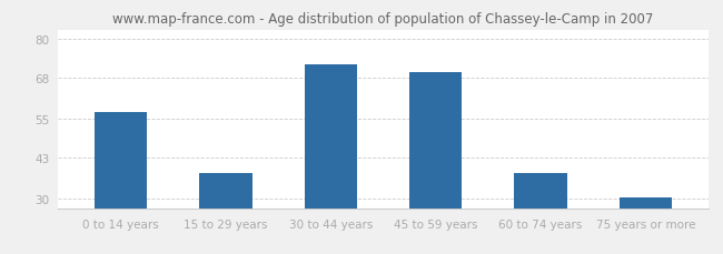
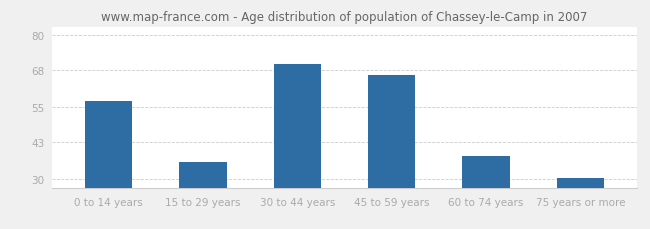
15 to 29 years: 38.0 -> 36.0
30 to 44 years: 72.0 -> 70.0
45 to 59 years: 69.5 -> 66.0
